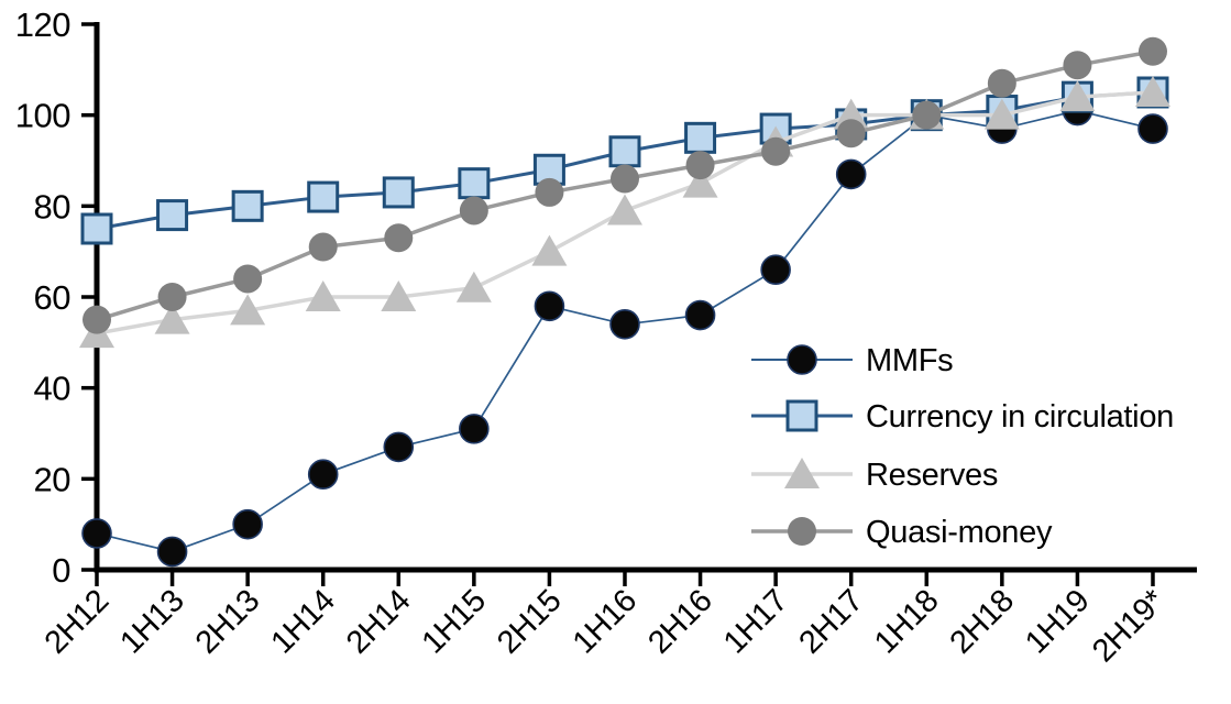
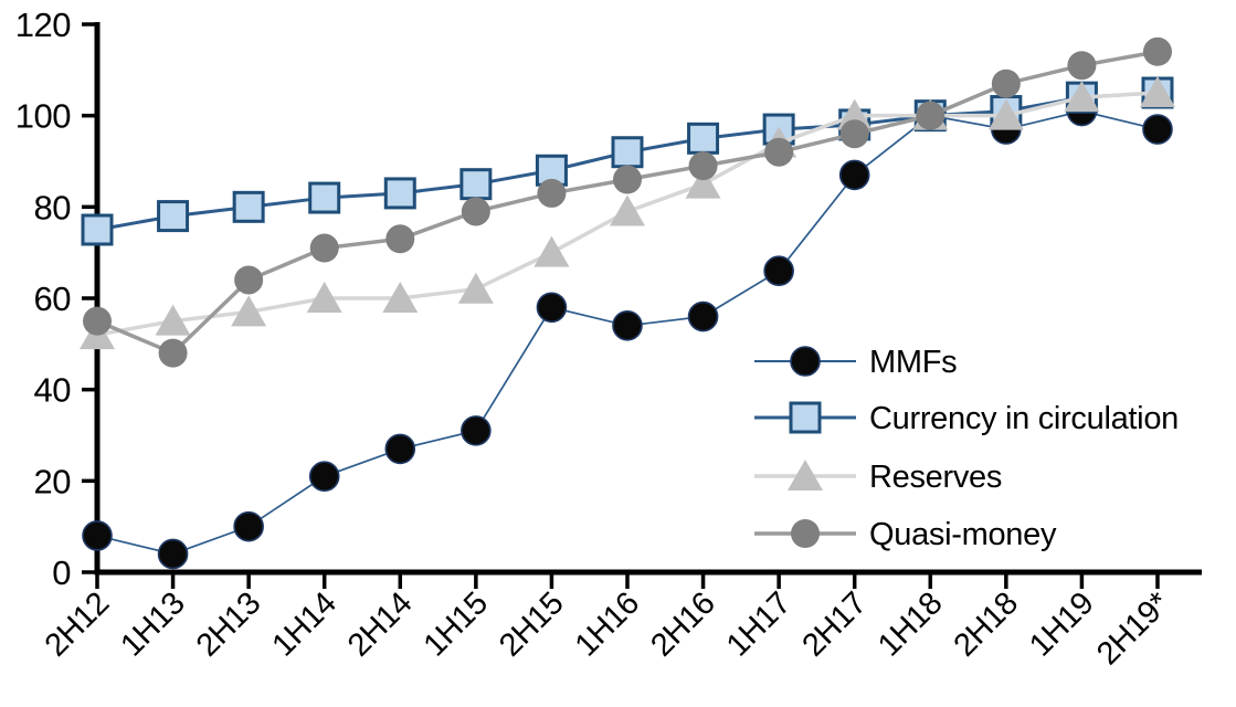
Quasi-money/1H13: 60 -> 48
